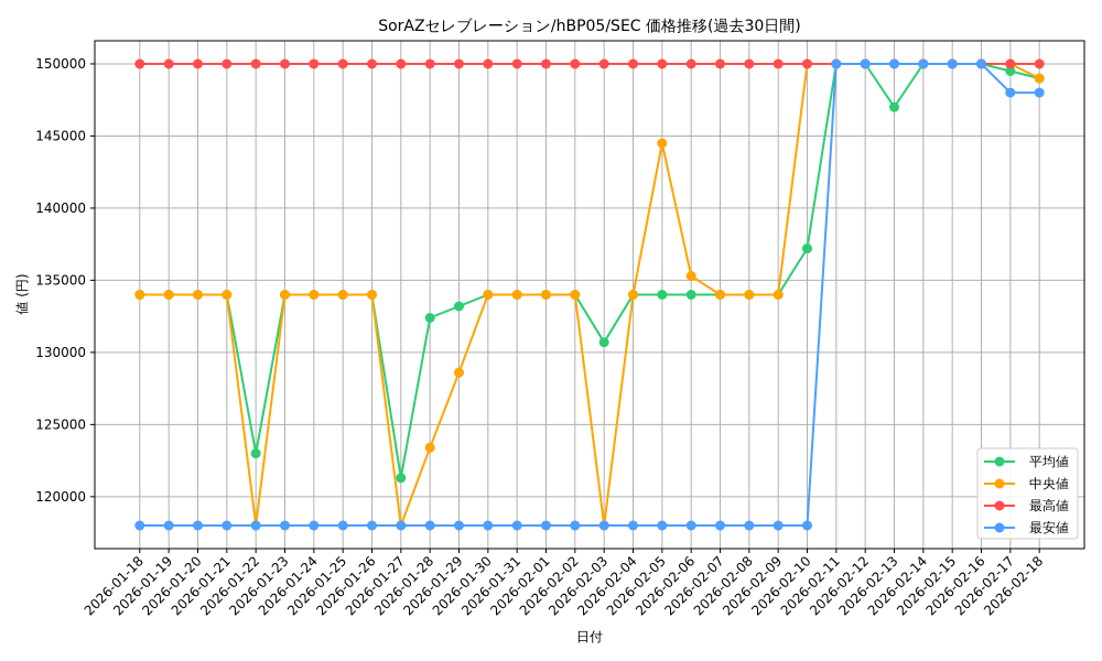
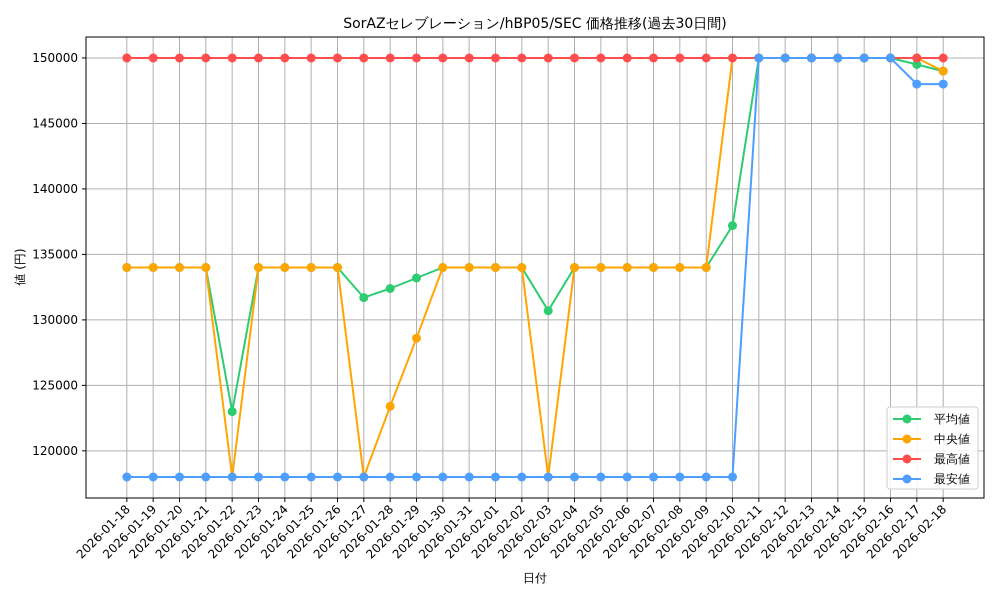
平均値/2026-01-27: 121300 -> 131700
中央値/2026-02-05: 144500 -> 134000
中央値/2026-02-06: 135300 -> 134000
平均値/2026-02-13: 147000 -> 150000
